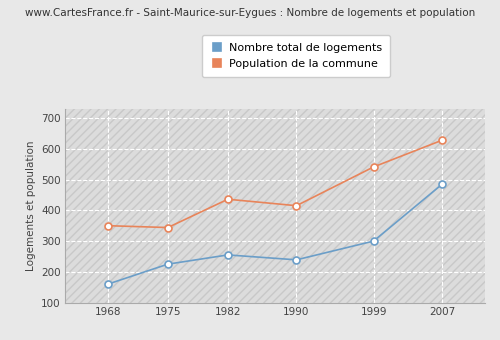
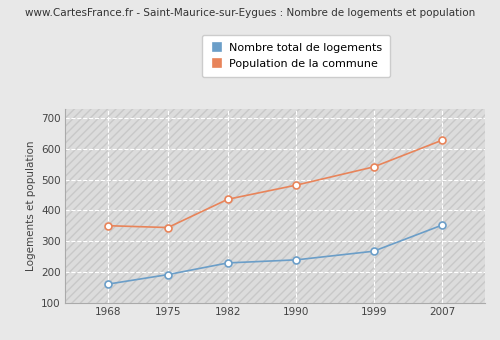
Nombre total de logements/1975: 225 -> 191
Nombre total de logements/1982: 255 -> 229
Population de la commune/1990: 415 -> 482
Nombre total de logements/1999: 300 -> 267
Nombre total de logements/2007: 485 -> 352
